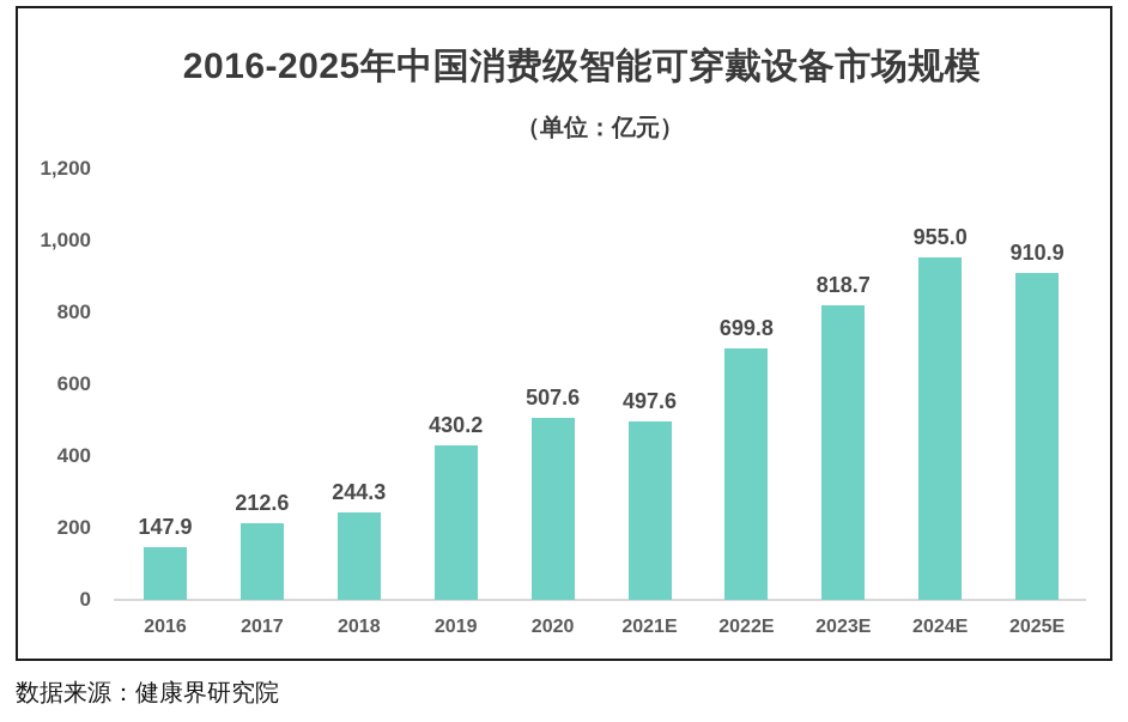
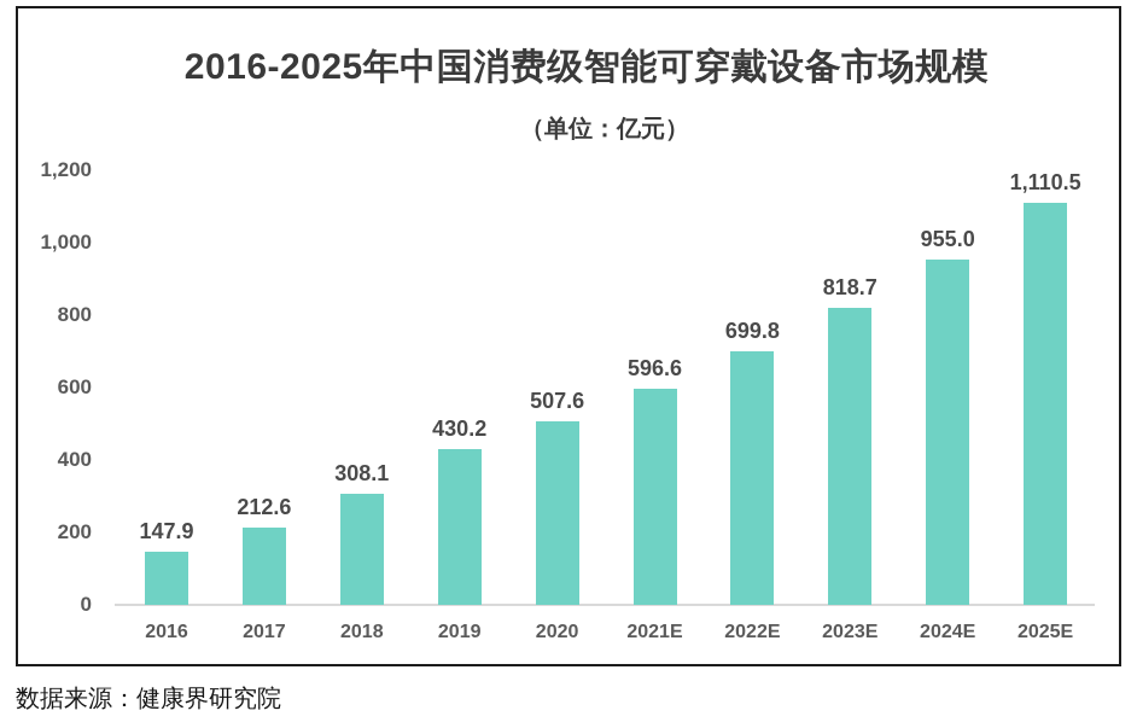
2018: 244.3 -> 308.1
2021E: 497.6 -> 596.6
2025E: 910.9 -> 1,110.5
